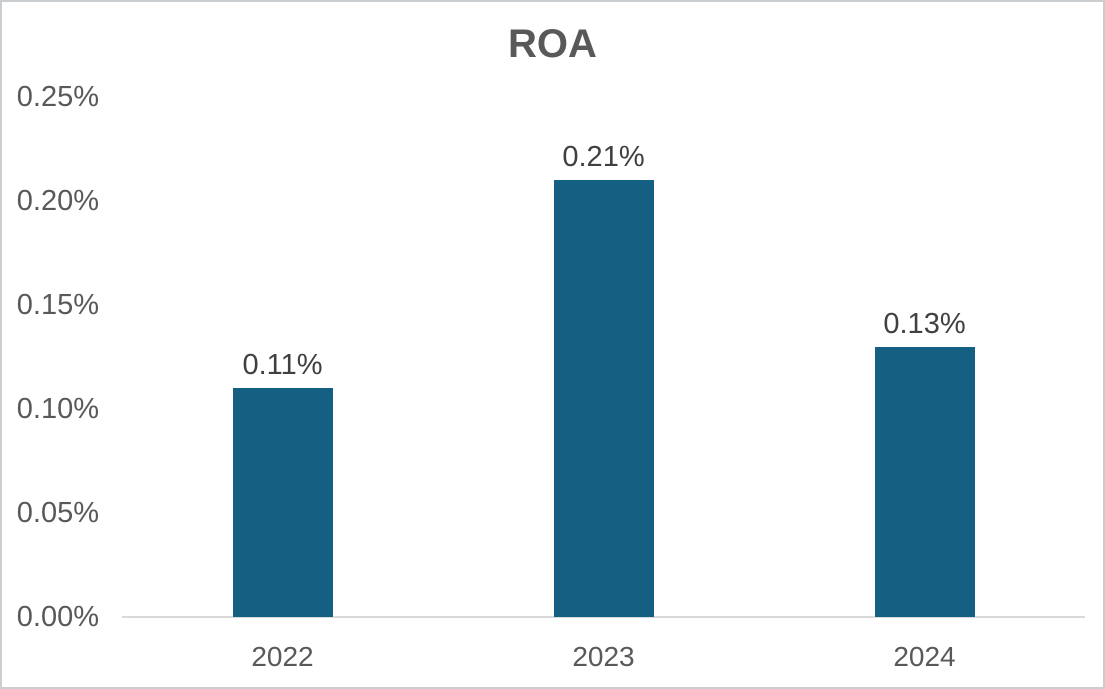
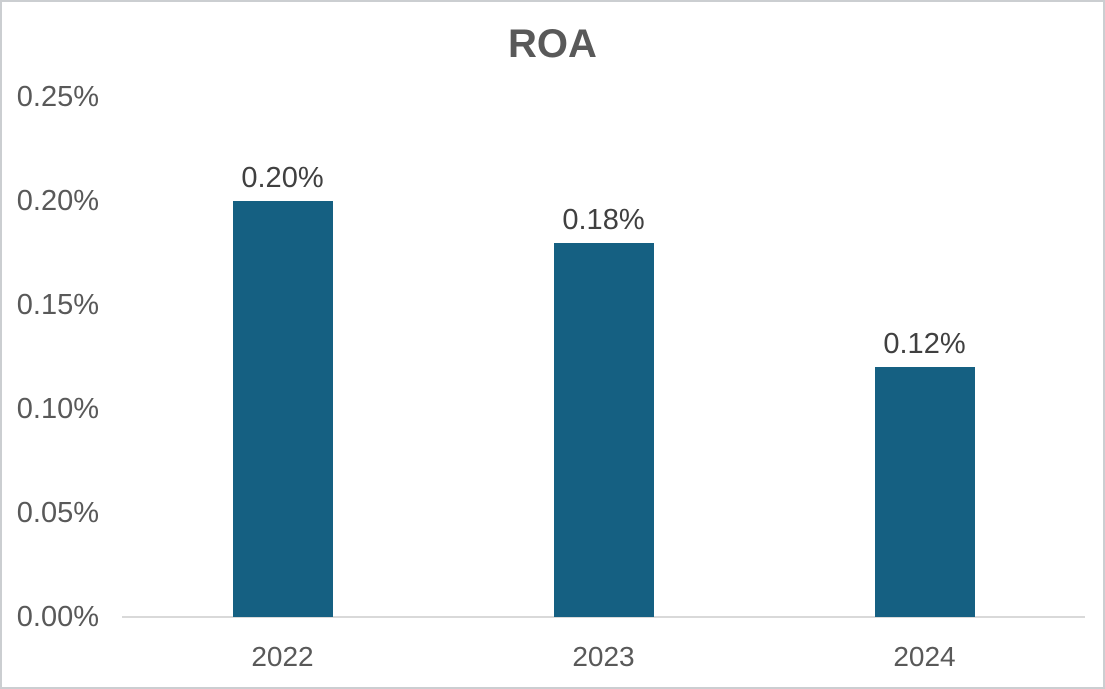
2022: 0.11% -> 0.20%
2023: 0.21% -> 0.18%
2024: 0.13% -> 0.12%
